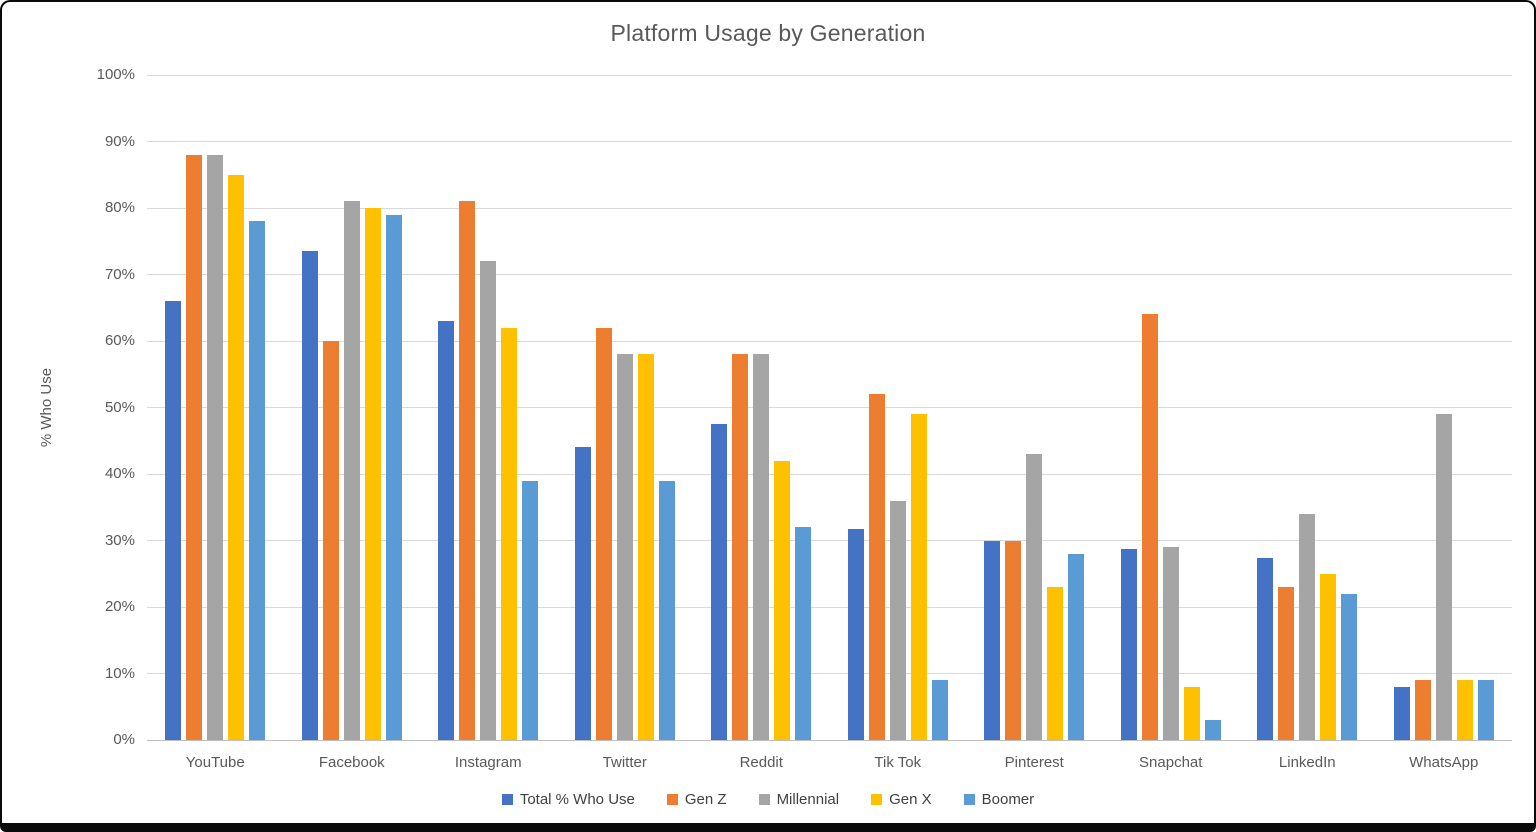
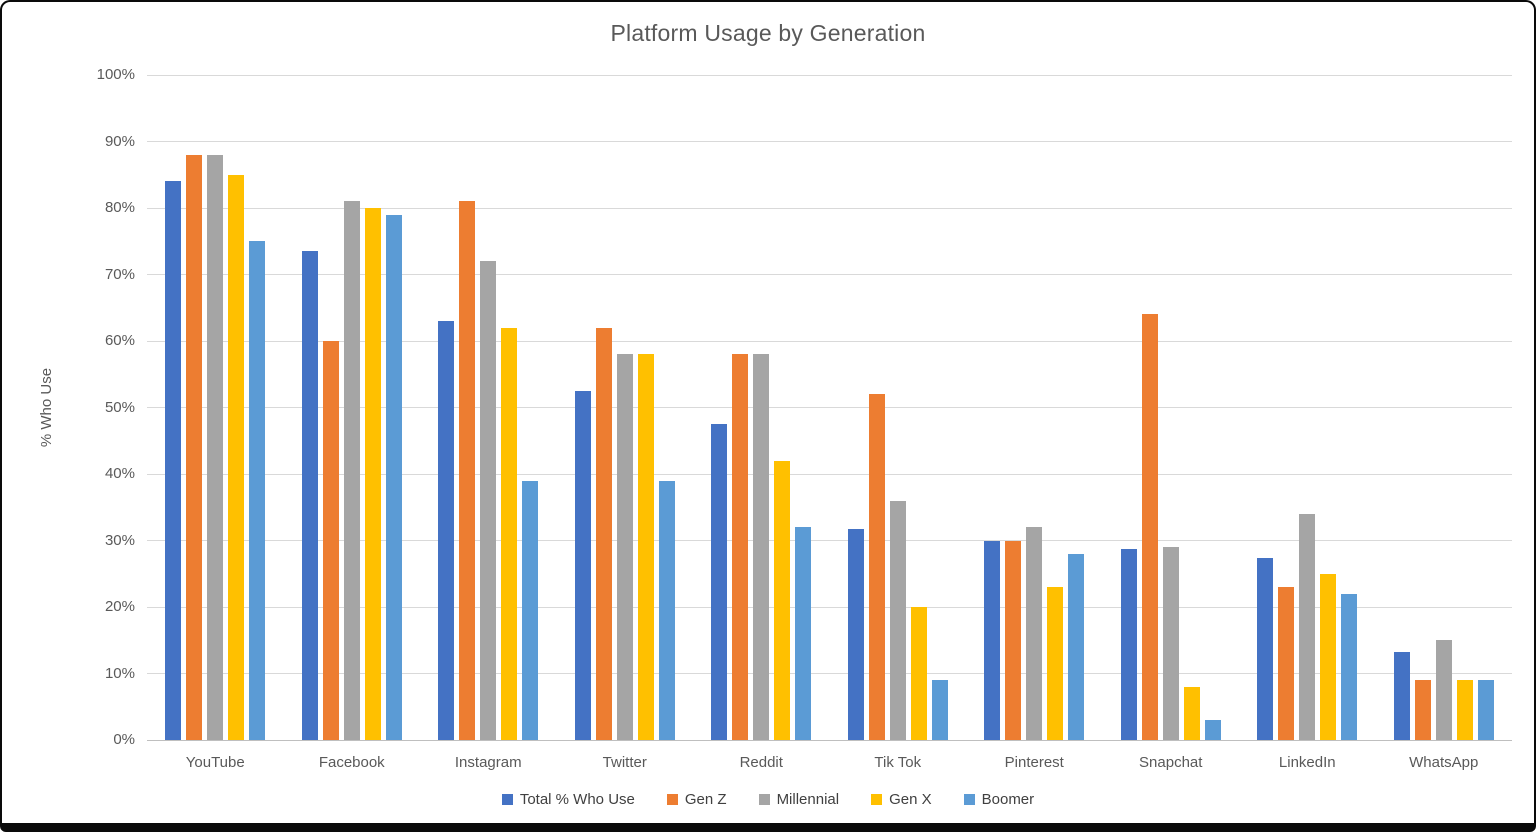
Total % Who Use/YouTube: 66% -> 84%
Boomer/YouTube: 78% -> 75%
Total % Who Use/Twitter: 44% -> 52%
Gen X/Tik Tok: 49% -> 20%
Millennial/Pinterest: 43% -> 32%
Total % Who Use/WhatsApp: 8% -> 13%
Millennial/WhatsApp: 49% -> 15%
